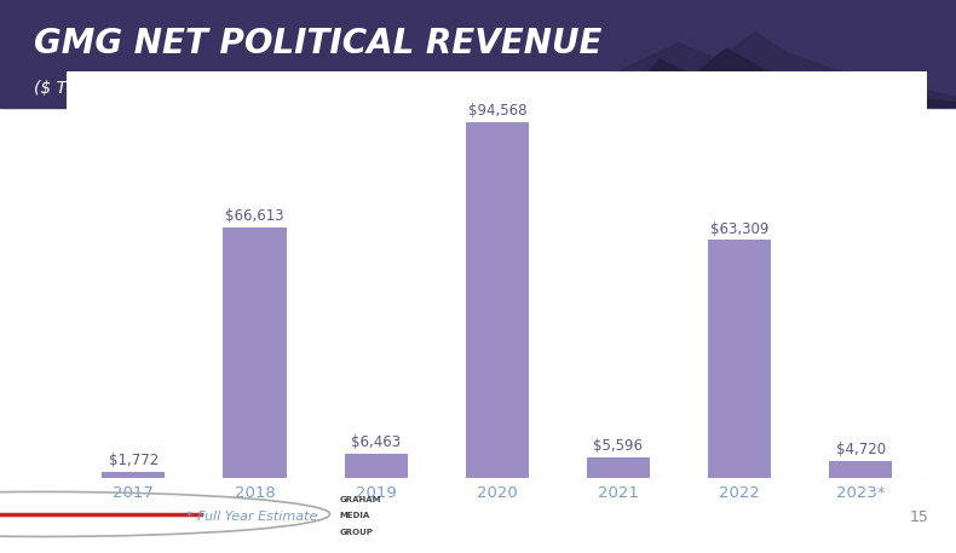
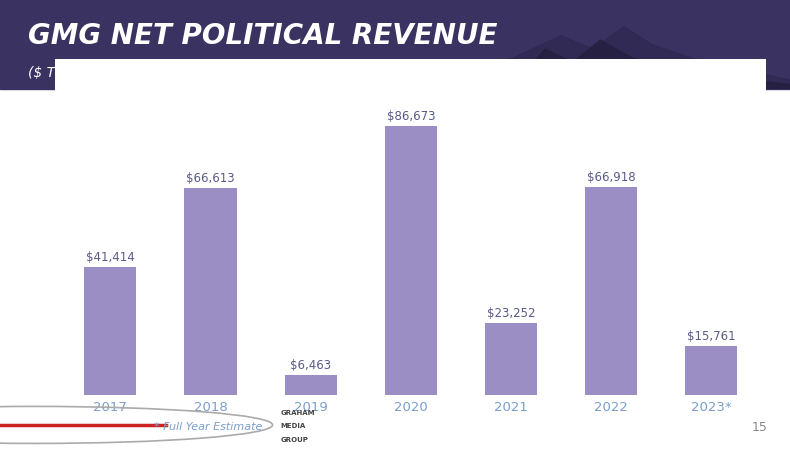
2017: $1,772 -> $41,414
2020: $94,568 -> $86,673
2021: $5,596 -> $23,252
2022: $63,309 -> $66,918
2023*: $4,720 -> $15,761
